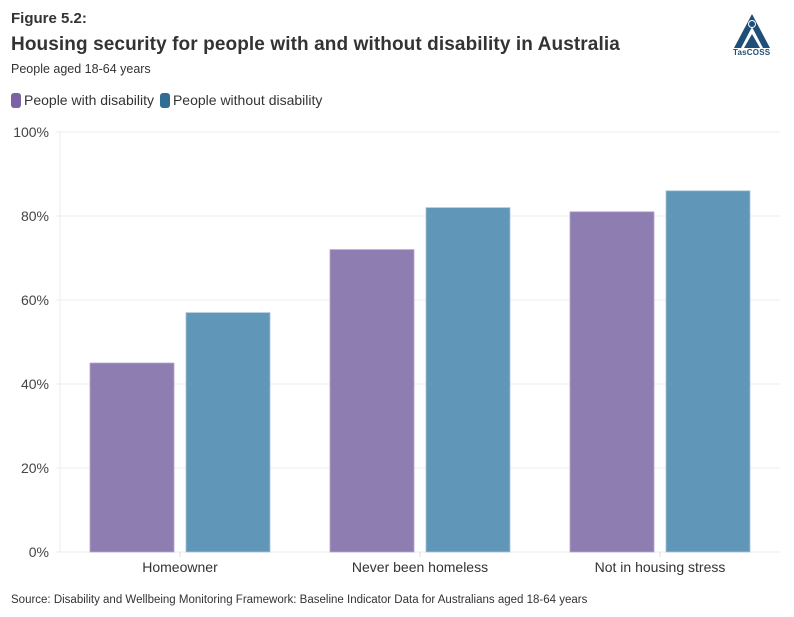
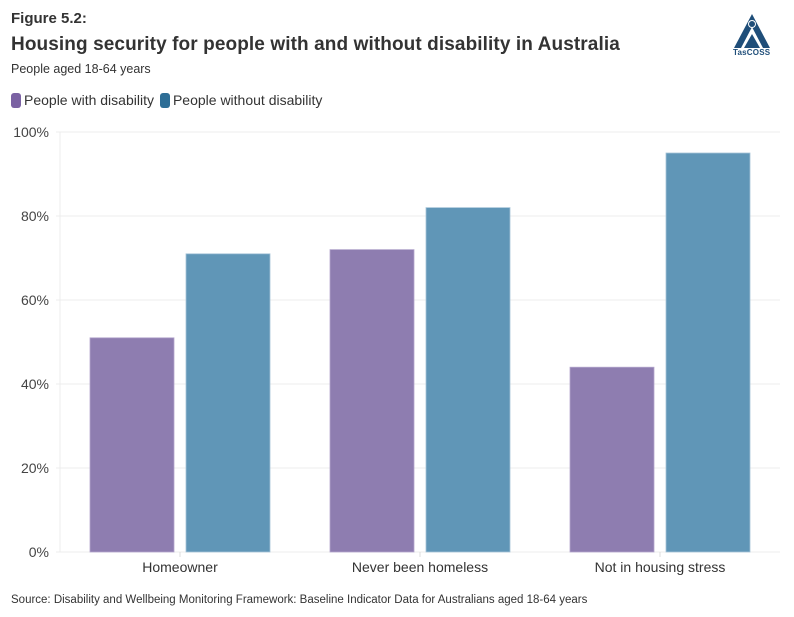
People with disability/Homeowner: 45% -> 51%
People without disability/Homeowner: 57% -> 71%
People with disability/Not in housing stress: 81% -> 44%
People without disability/Not in housing stress: 86% -> 95%
